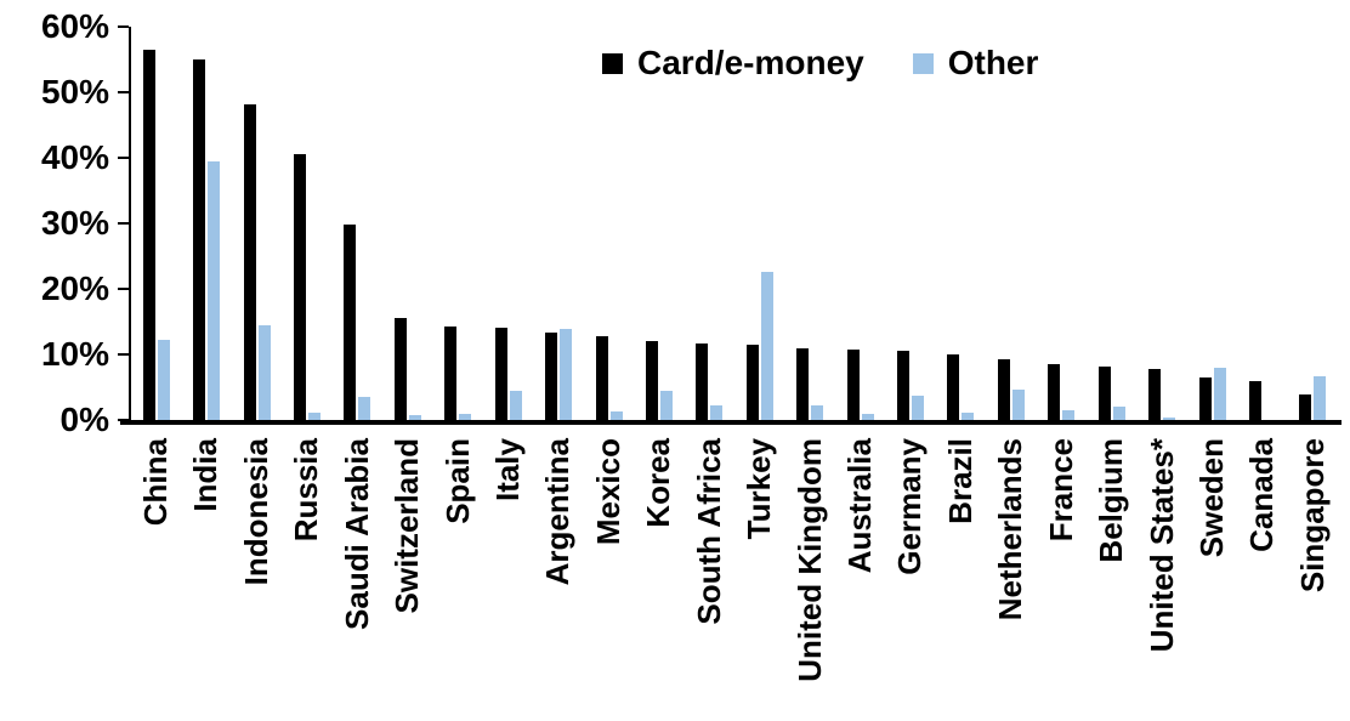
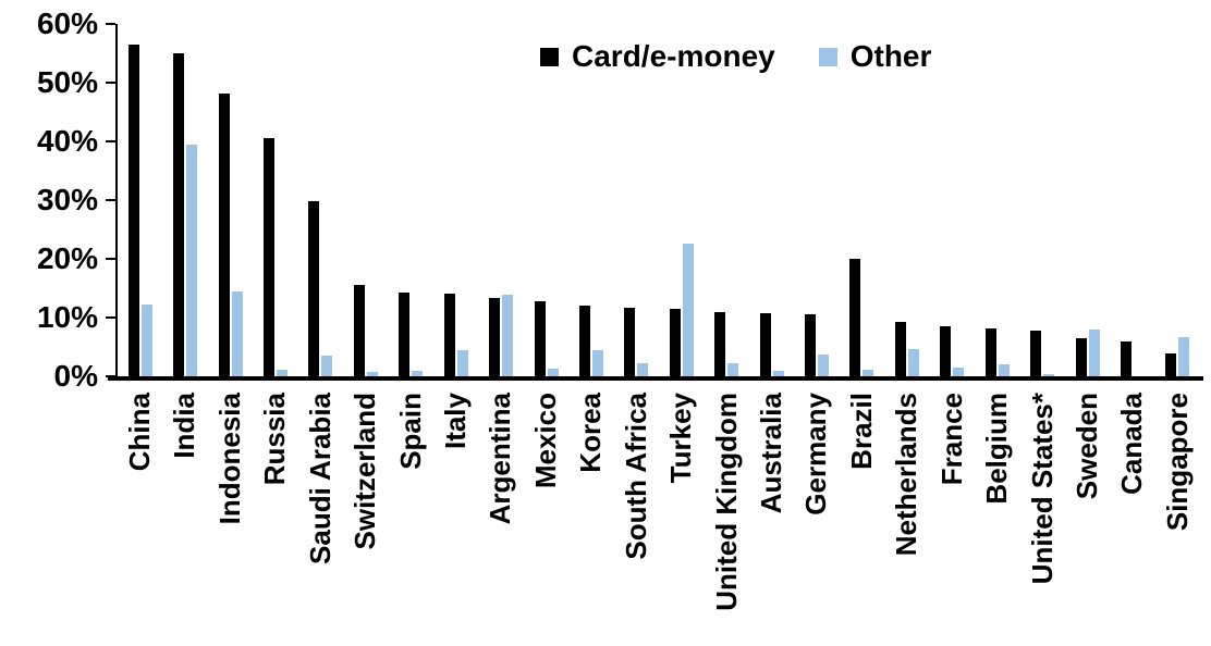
Card/e-money/Brazil: 10% -> 20%
